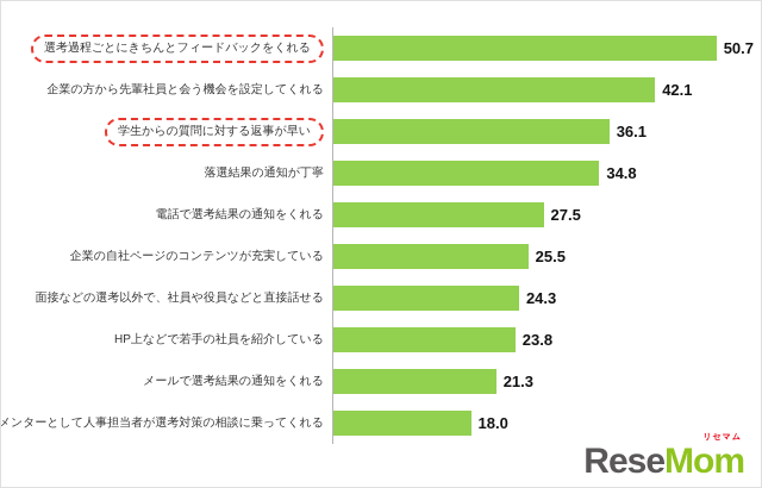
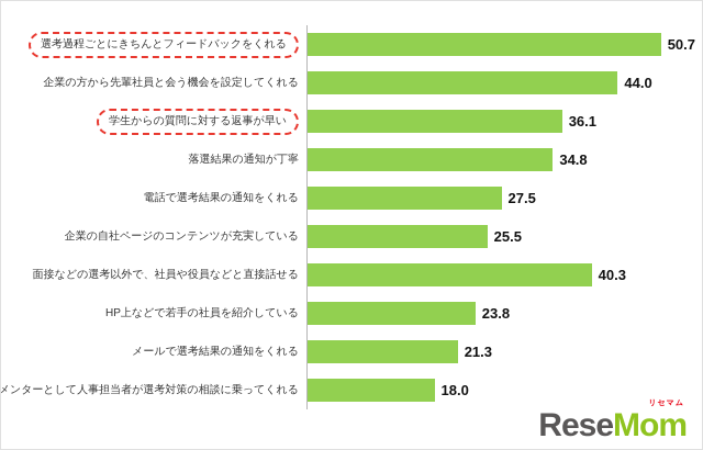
企業の方から先輩社員と会う機会を設定してくれる: 42.1 -> 44.0
面接などの選考以外で、社員や役員などと直接話せる: 24.3 -> 40.3
